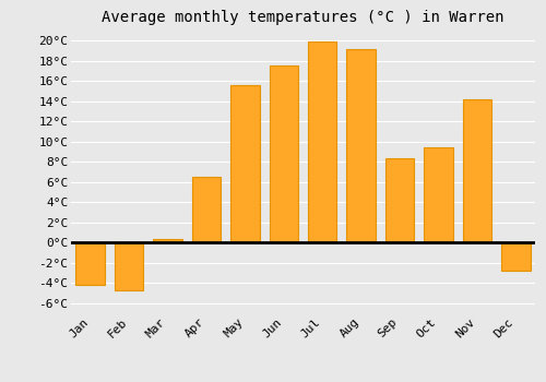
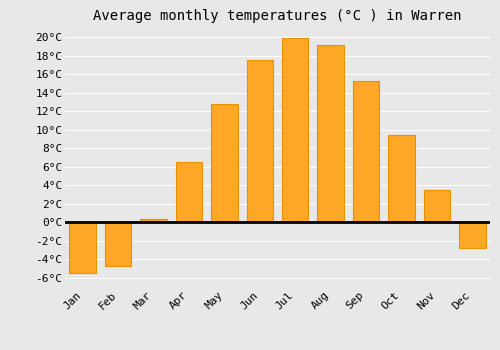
Jan: -4.2°C -> -5.5°C
May: 15.6°C -> 12.8°C
Sep: 8.4°C -> 15.3°C
Nov: 14.2°C -> 3.5°C
